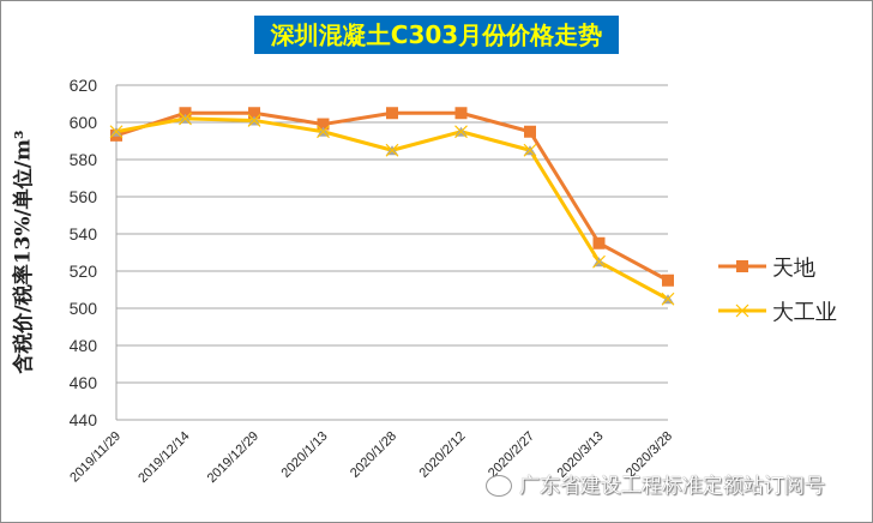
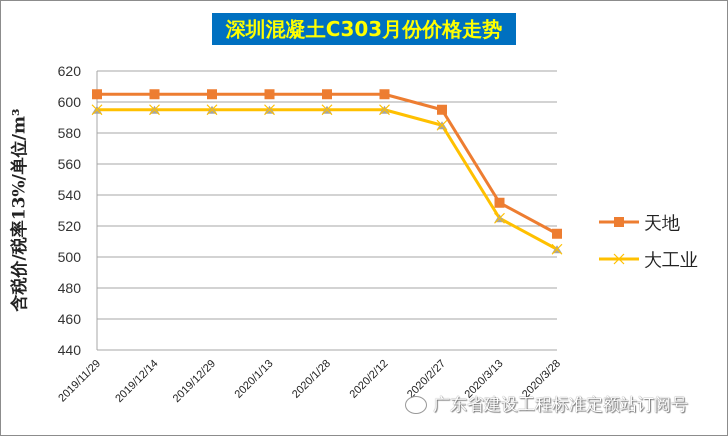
天地/2019/11/29: 593 -> 605
大工业/2019/12/14: 602 -> 595
大工业/2019/12/29: 601 -> 595
天地/2020/1/13: 599 -> 605
大工业/2020/1/28: 585 -> 595
